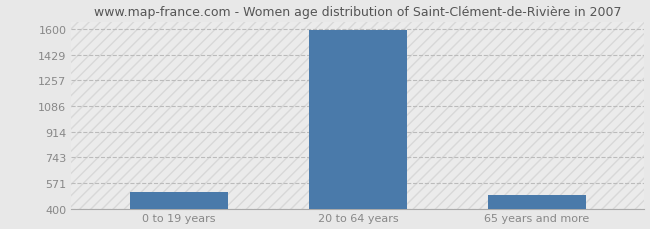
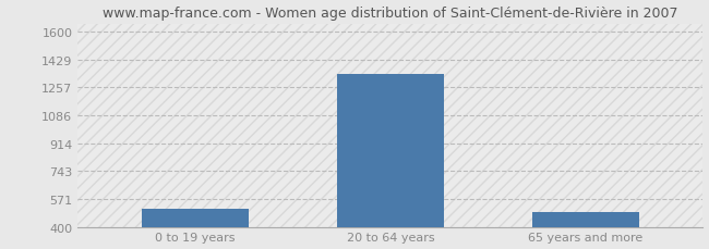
20 to 64 years: 1590 -> 1340
